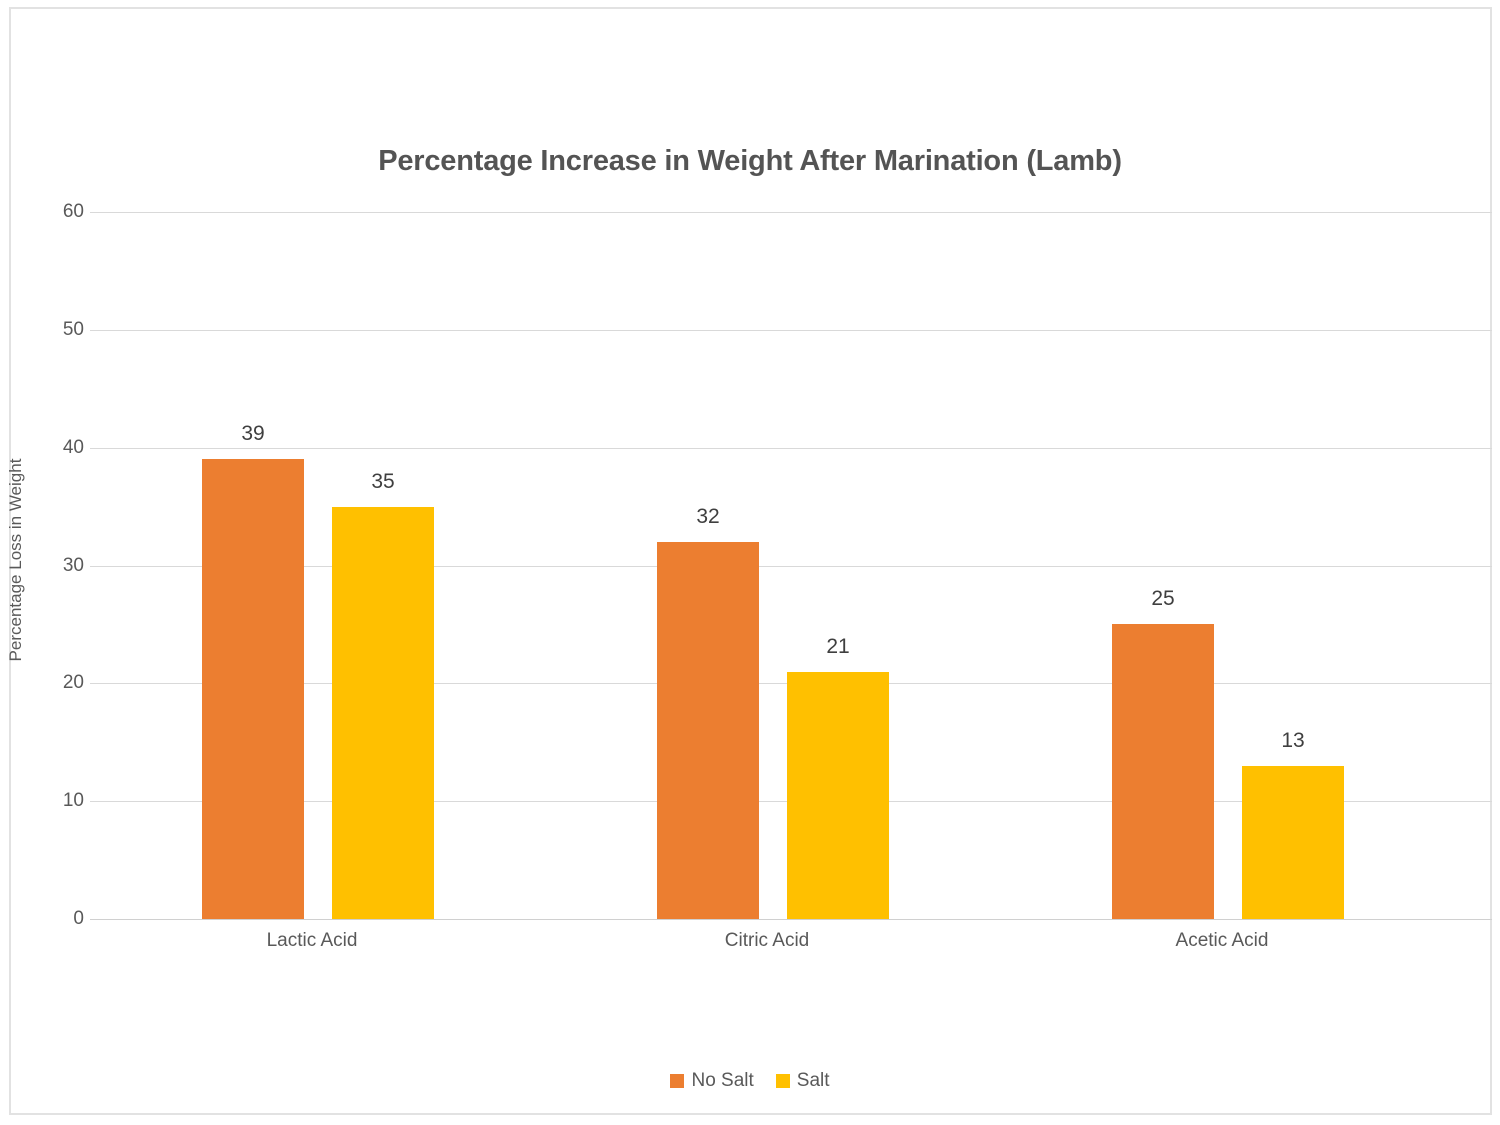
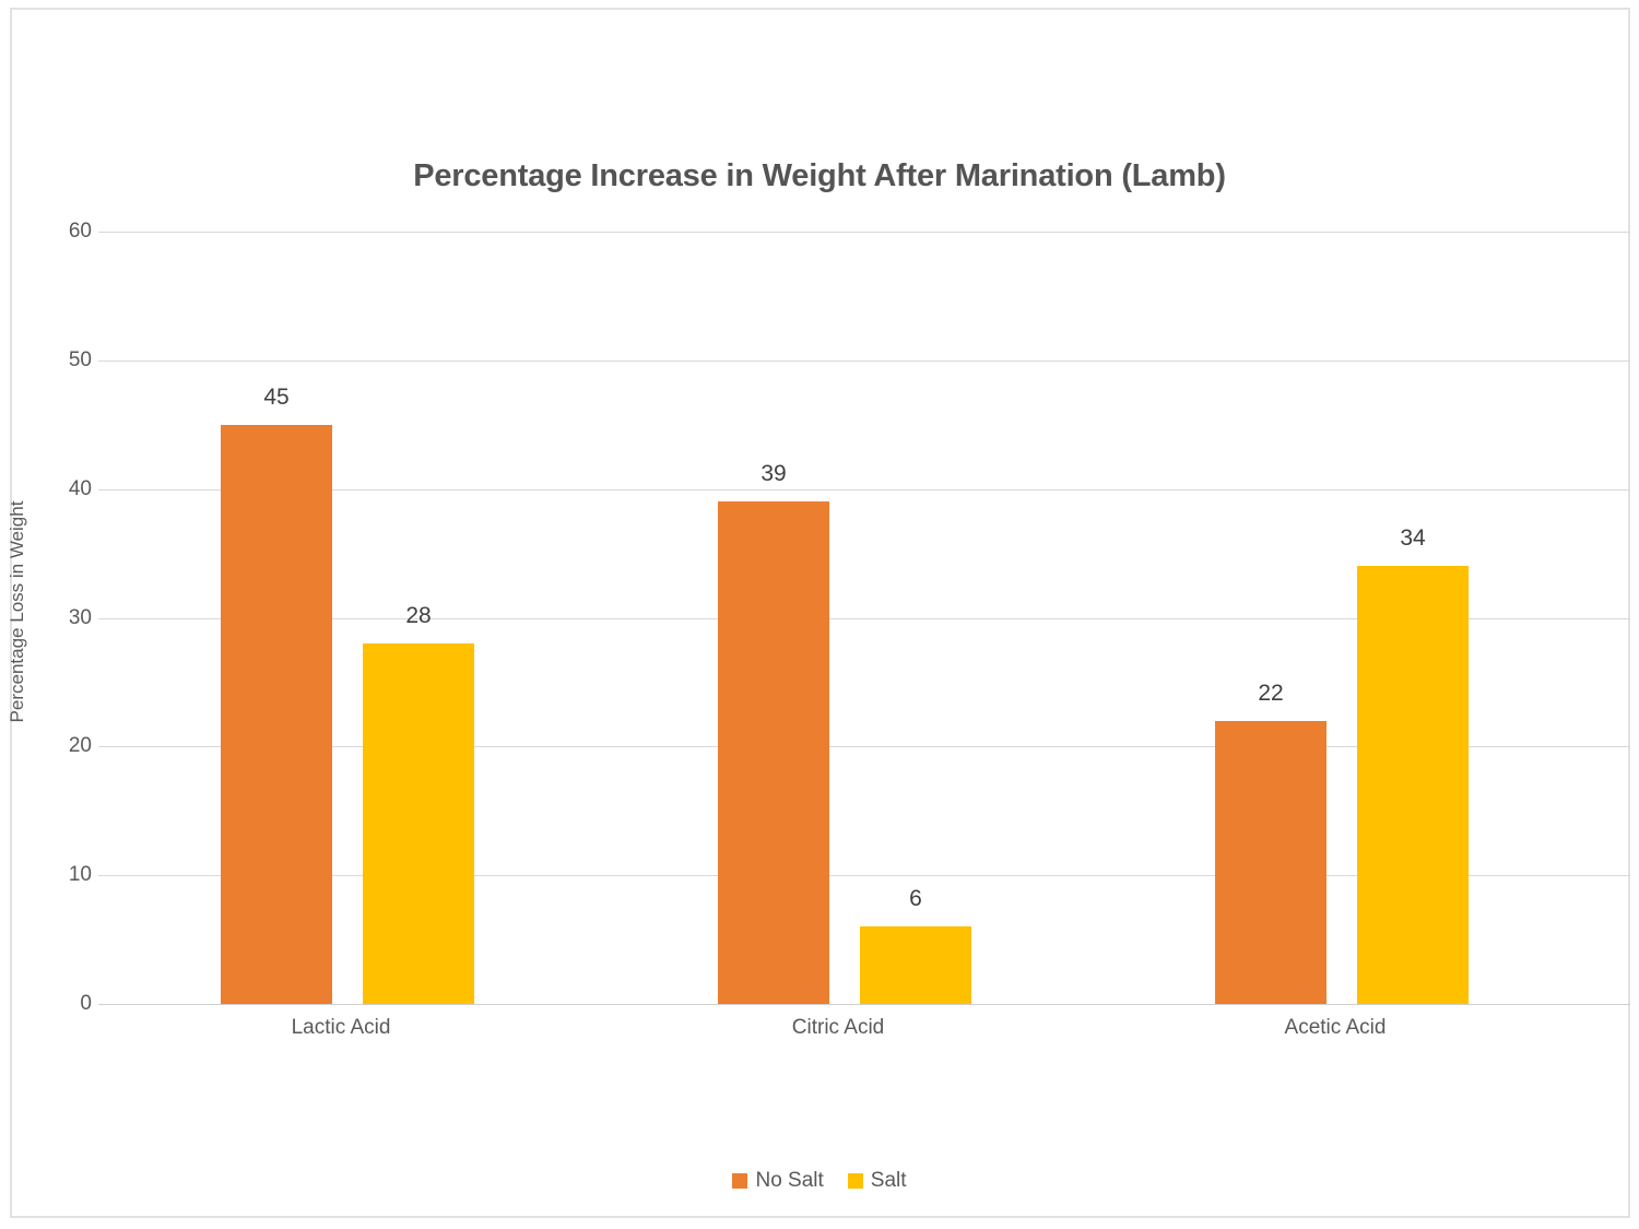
No Salt/Lactic Acid: 39 -> 45
Salt/Lactic Acid: 35 -> 28
No Salt/Citric Acid: 32 -> 39
Salt/Citric Acid: 21 -> 6
No Salt/Acetic Acid: 25 -> 22
Salt/Acetic Acid: 13 -> 34
